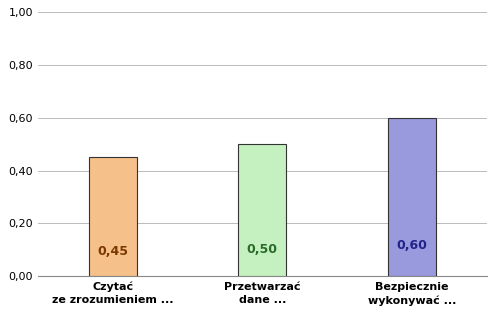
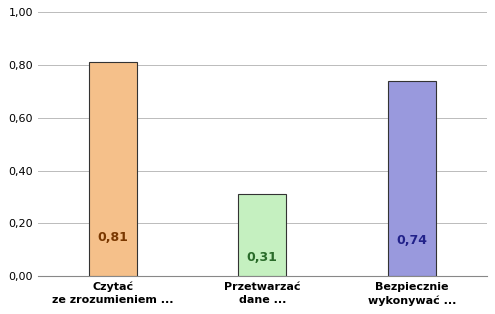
Czytać ze zrozumieniem ...: 0,45 -> 0,81
Przetwarzać dane ...: 0,50 -> 0,31
Bezpiecznie wykonywać ...: 0,60 -> 0,74
